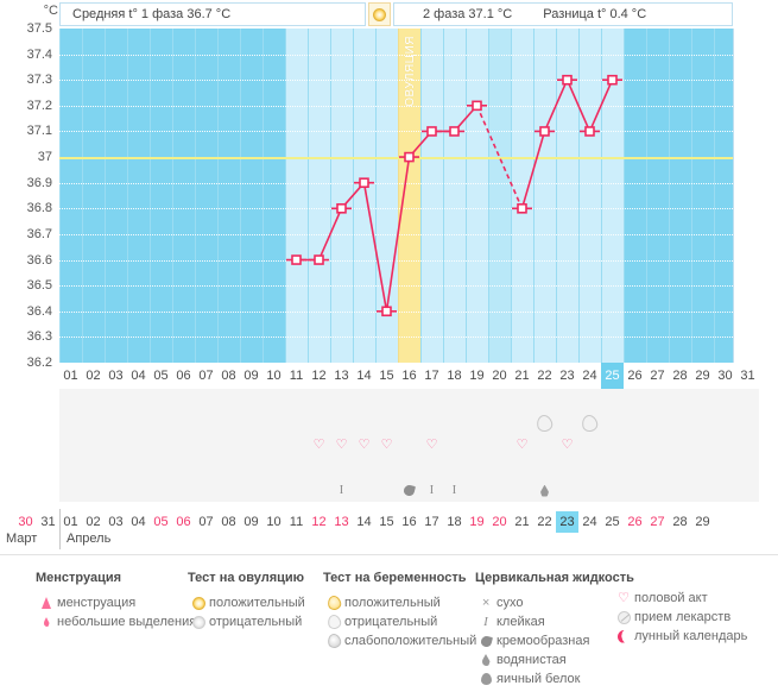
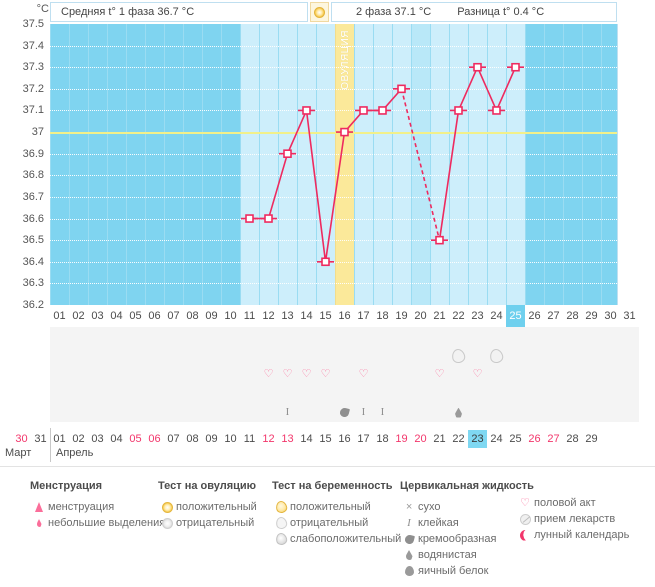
13: 36.8 -> 36.9
14: 36.9 -> 37.1
21: 36.8 -> 36.5
